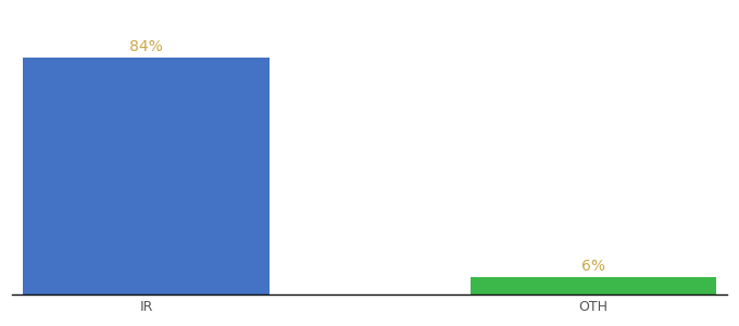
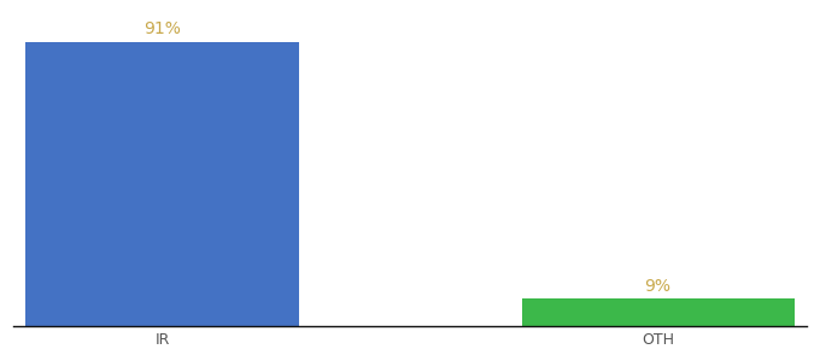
IR: 84% -> 91%
OTH: 6% -> 9%
